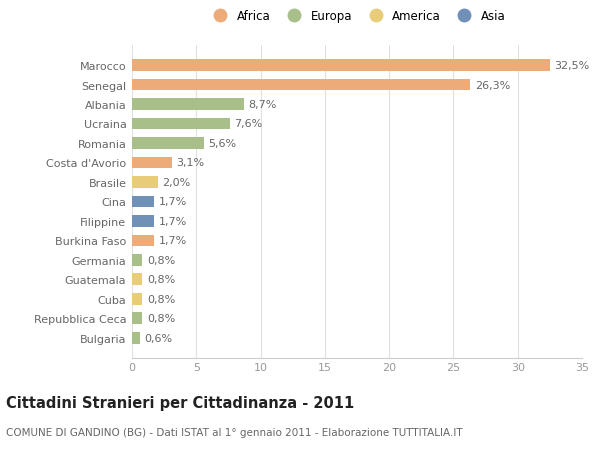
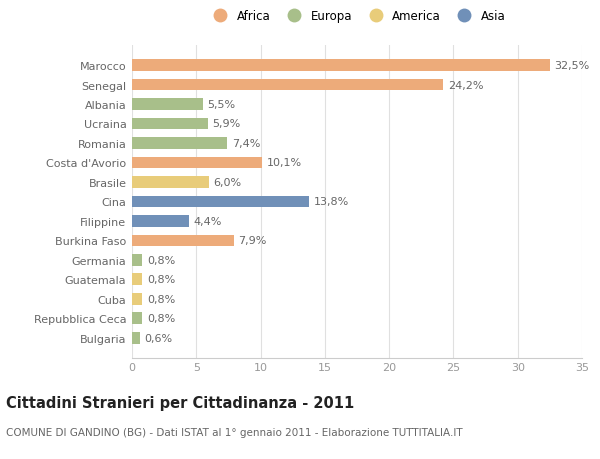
Senegal: 26,3% -> 24,2%
Albania: 8,7% -> 5,5%
Ucraina: 7,6% -> 5,9%
Romania: 5,6% -> 7,4%
Costa d'Avorio: 3,1% -> 10,1%
Brasile: 2,0% -> 6,0%
Cina: 1,7% -> 13,8%
Filippine: 1,7% -> 4,4%
Burkina Faso: 1,7% -> 7,9%
